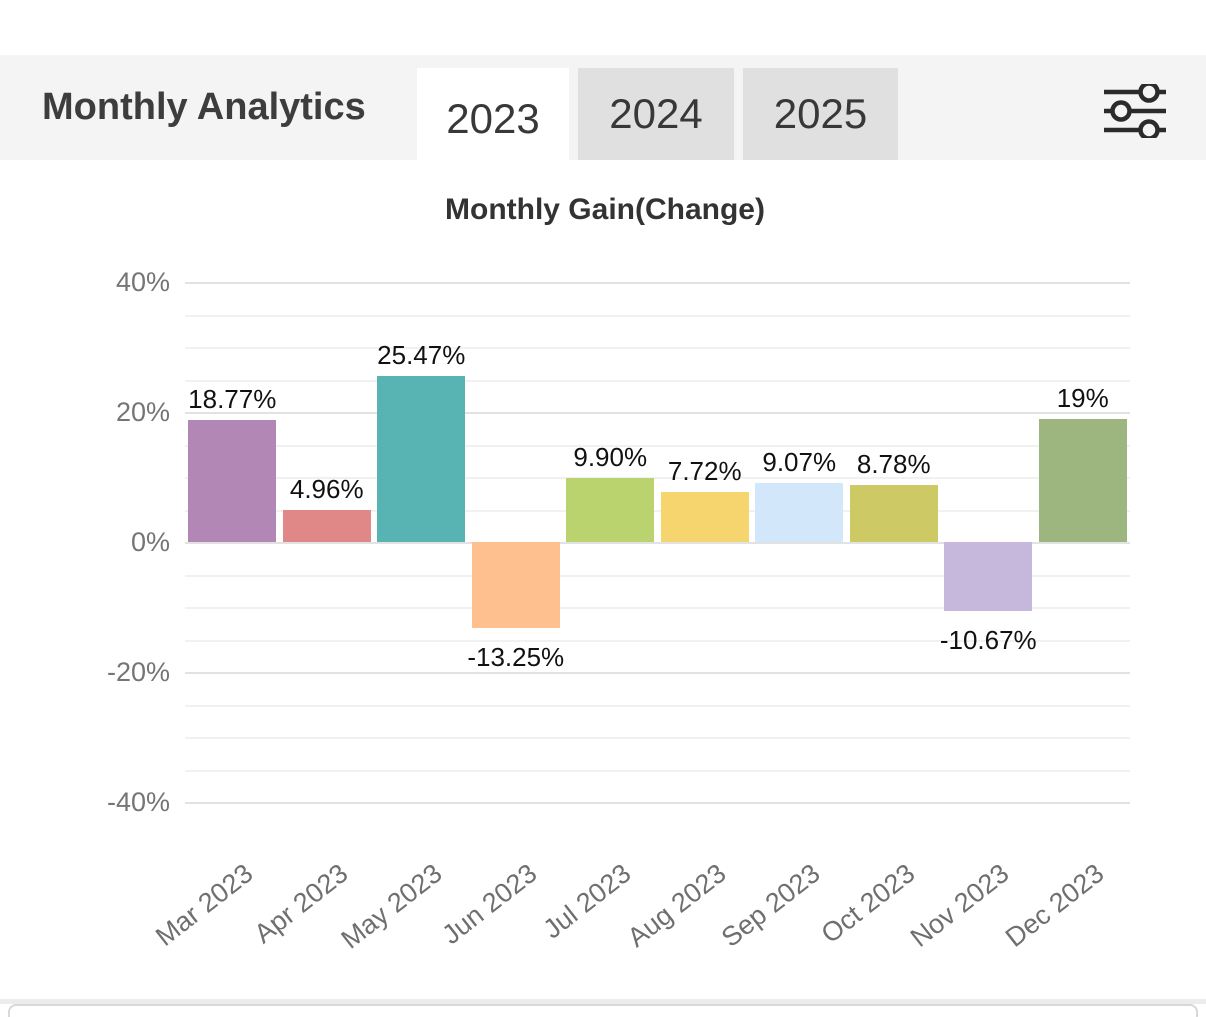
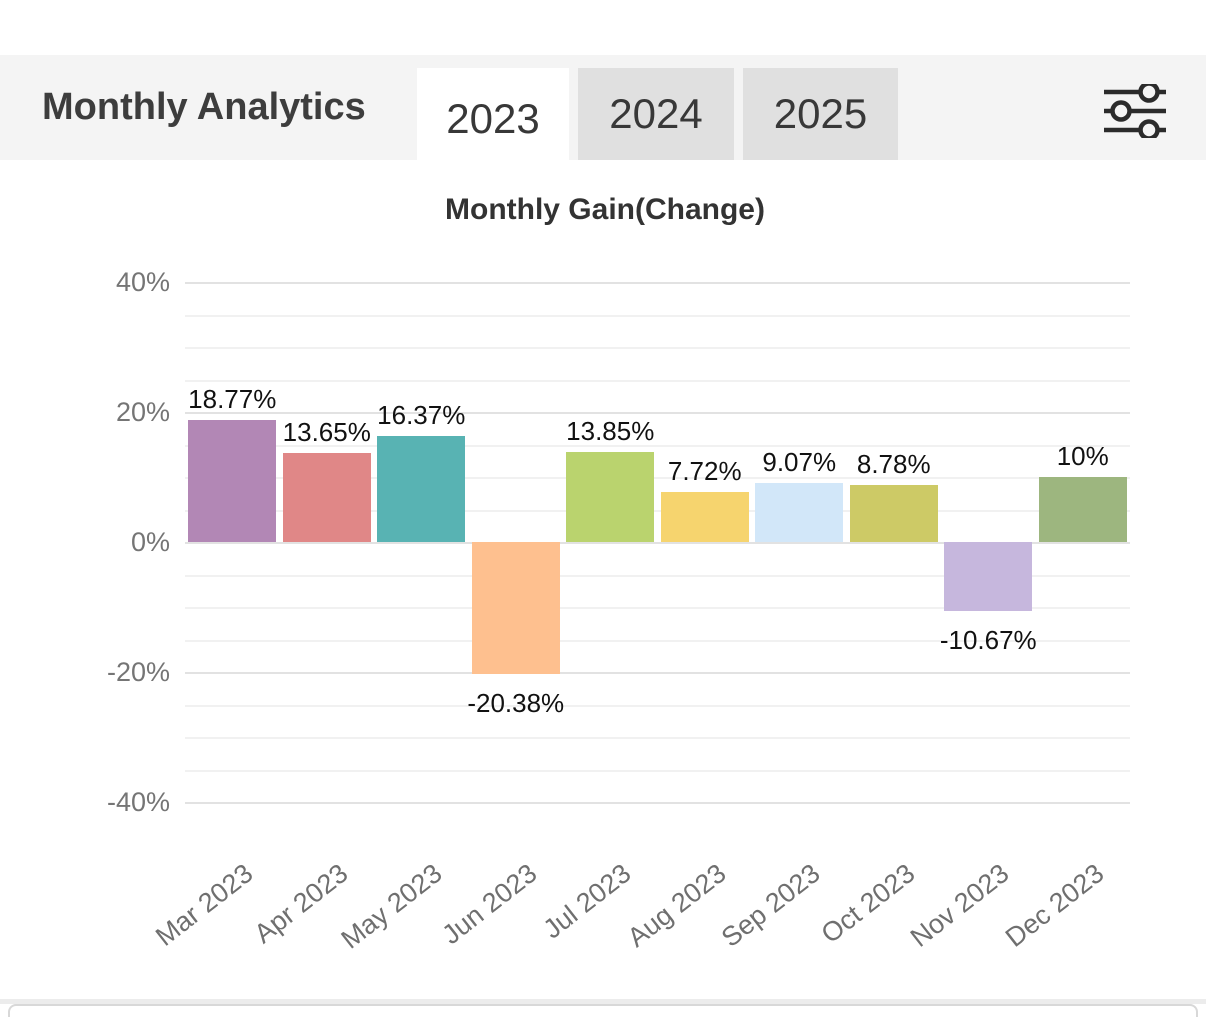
Apr 2023: 4.96% -> 13.65%
May 2023: 25.47% -> 16.37%
Jun 2023: -13.25% -> -20.38%
Jul 2023: 9.90% -> 13.85%
Dec 2023: 19% -> 10%
